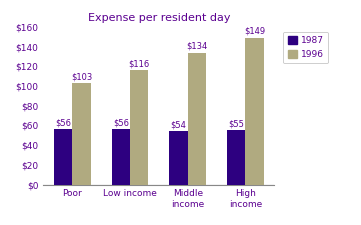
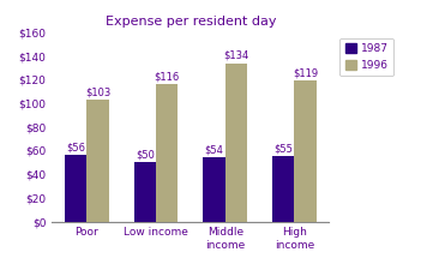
1987/Low income: $56 -> $50
1996/High income: $149 -> $119
